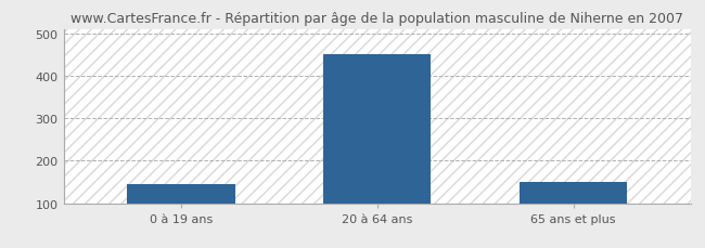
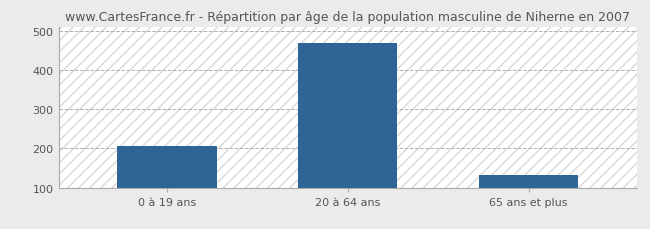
0 à 19 ans: 145 -> 207
20 à 64 ans: 450 -> 467
65 ans et plus: 150 -> 132
